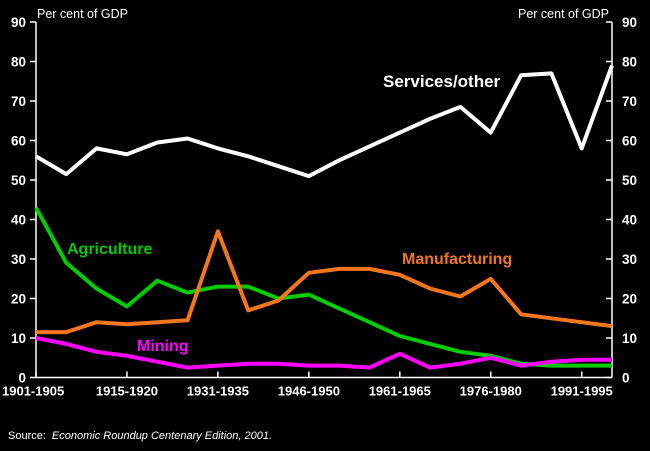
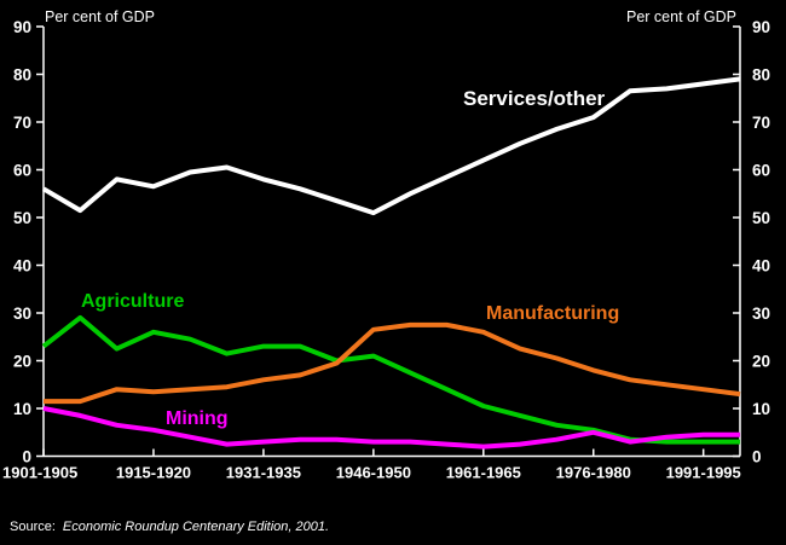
Agriculture/1901-1905: 43 -> 23
Agriculture/1915-1920: 18 -> 26
Manufacturing/1931-1935: 37 -> 16
Mining/1961-1965: 6 -> 2
Services/other/1976-1980: 62 -> 71
Manufacturing/1976-1980: 25 -> 18
Services/other/1991-1995: 58 -> 78
